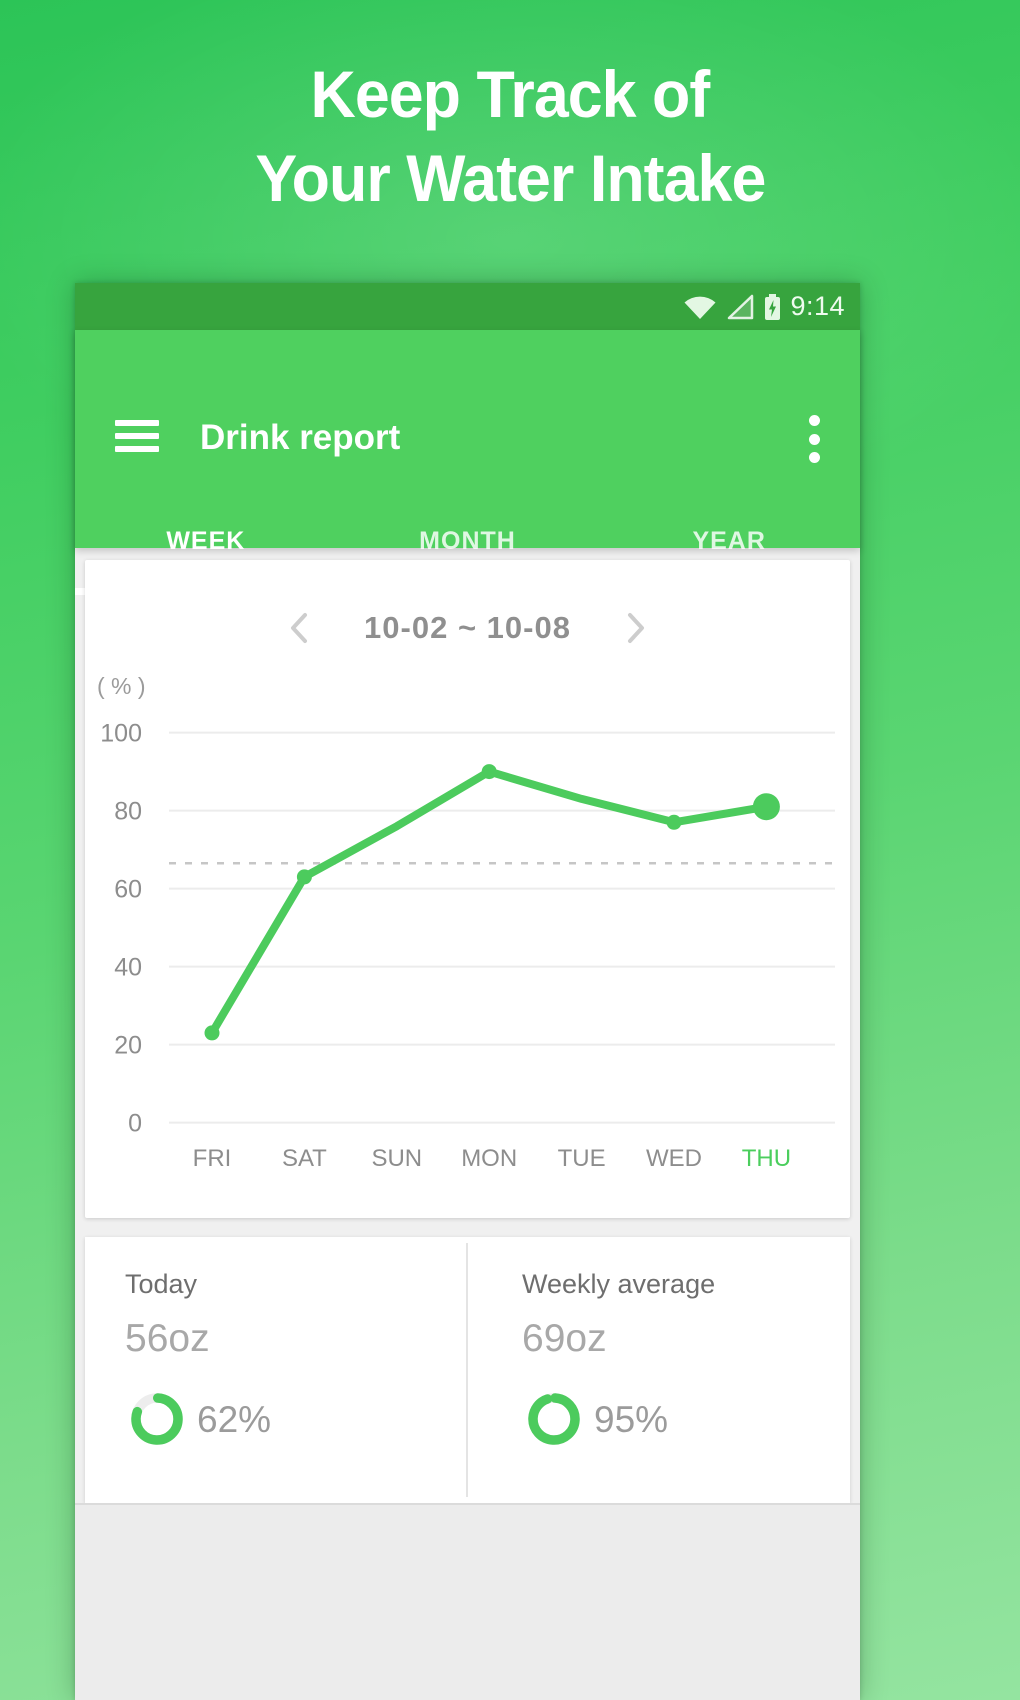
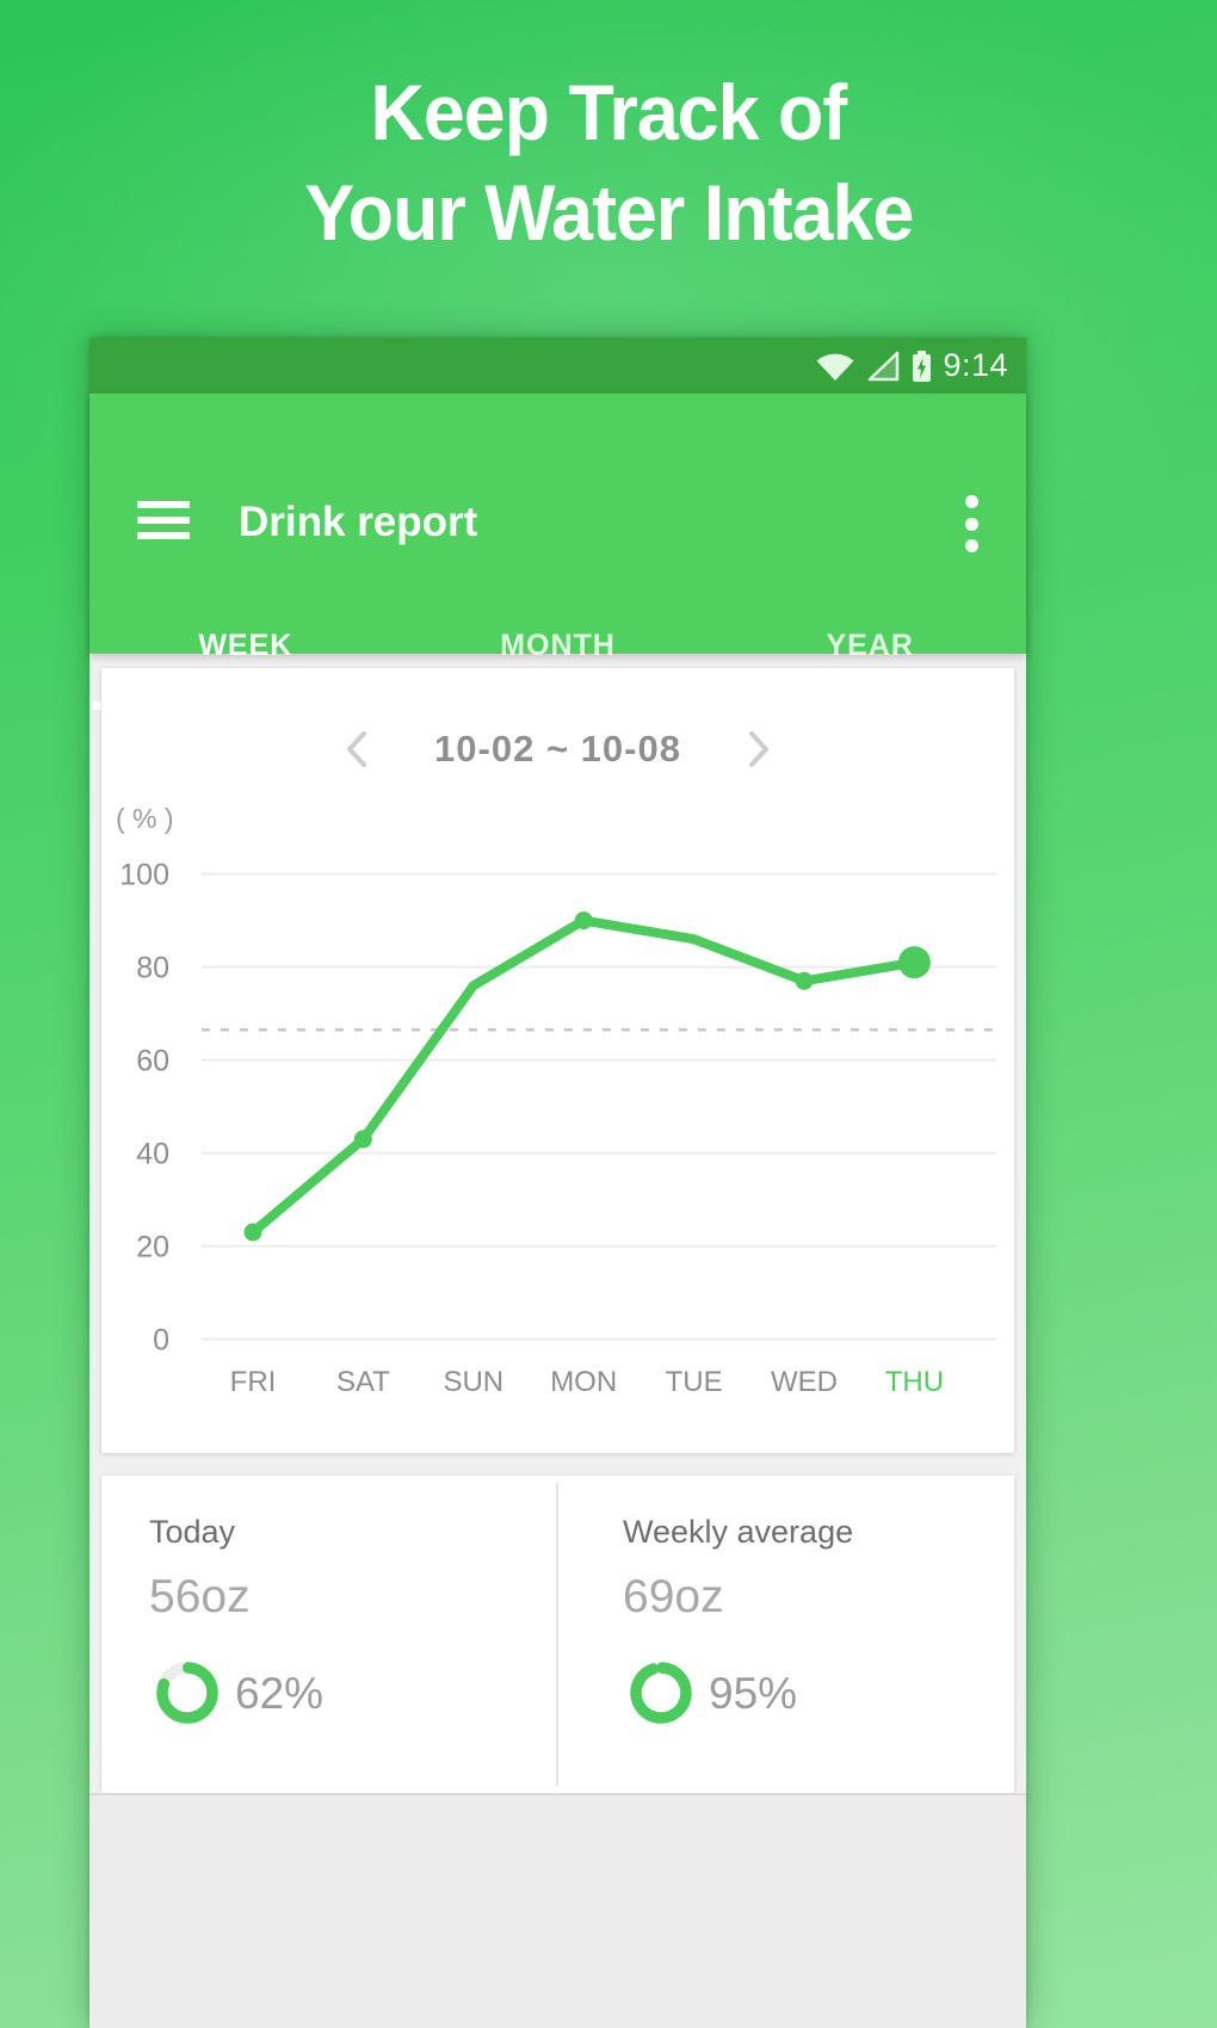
SAT: 63 -> 43
TUE: 83 -> 86
